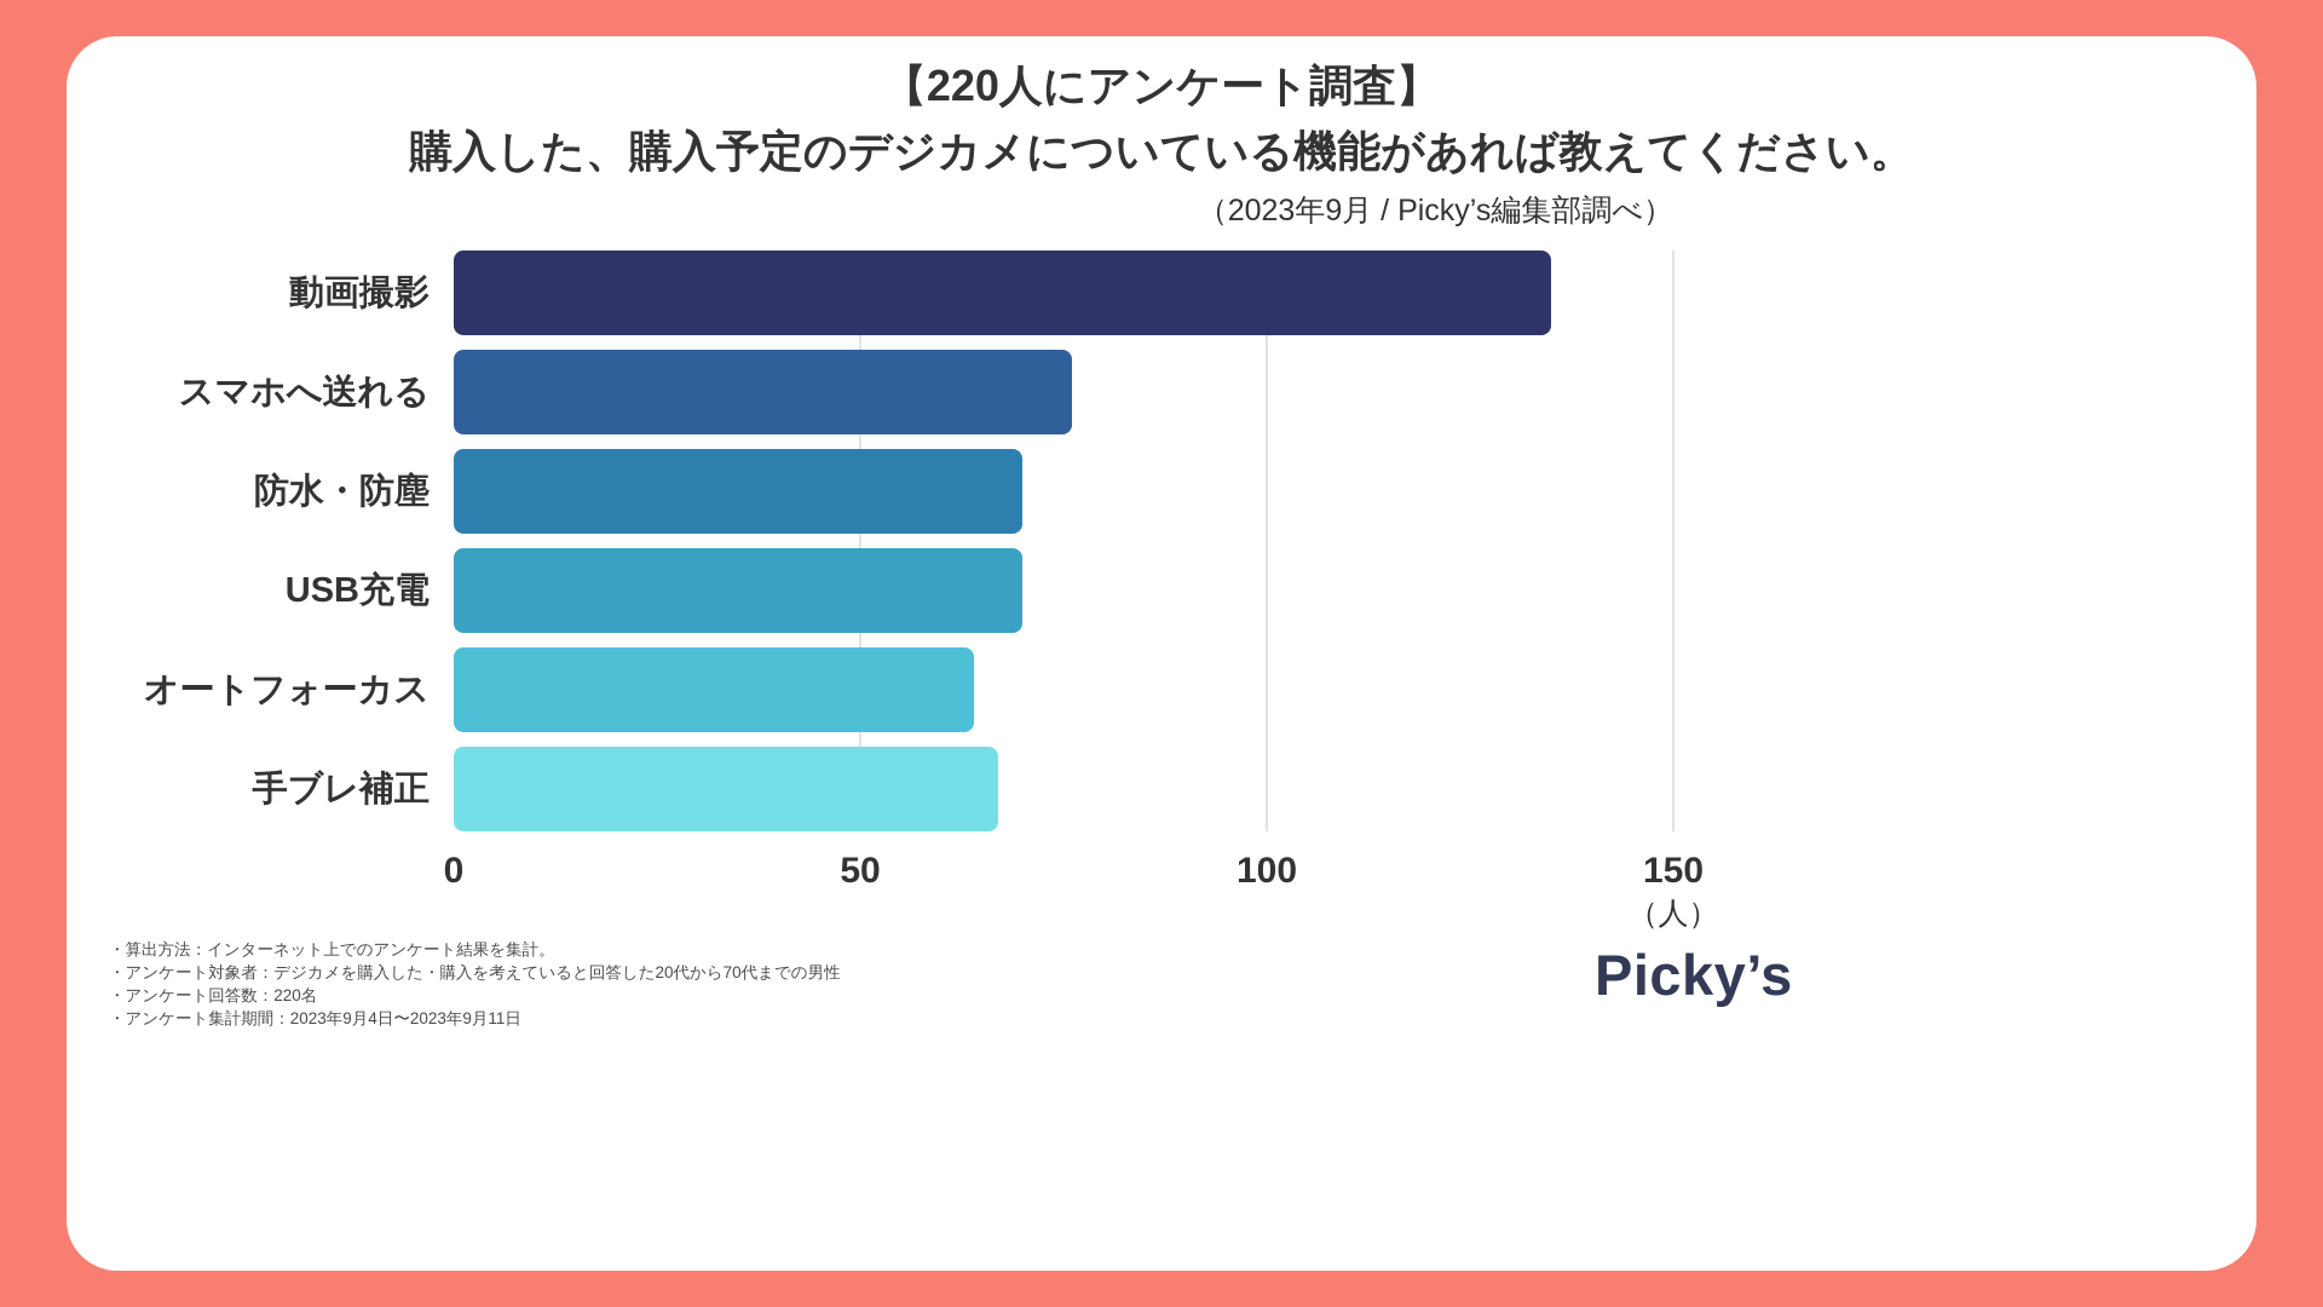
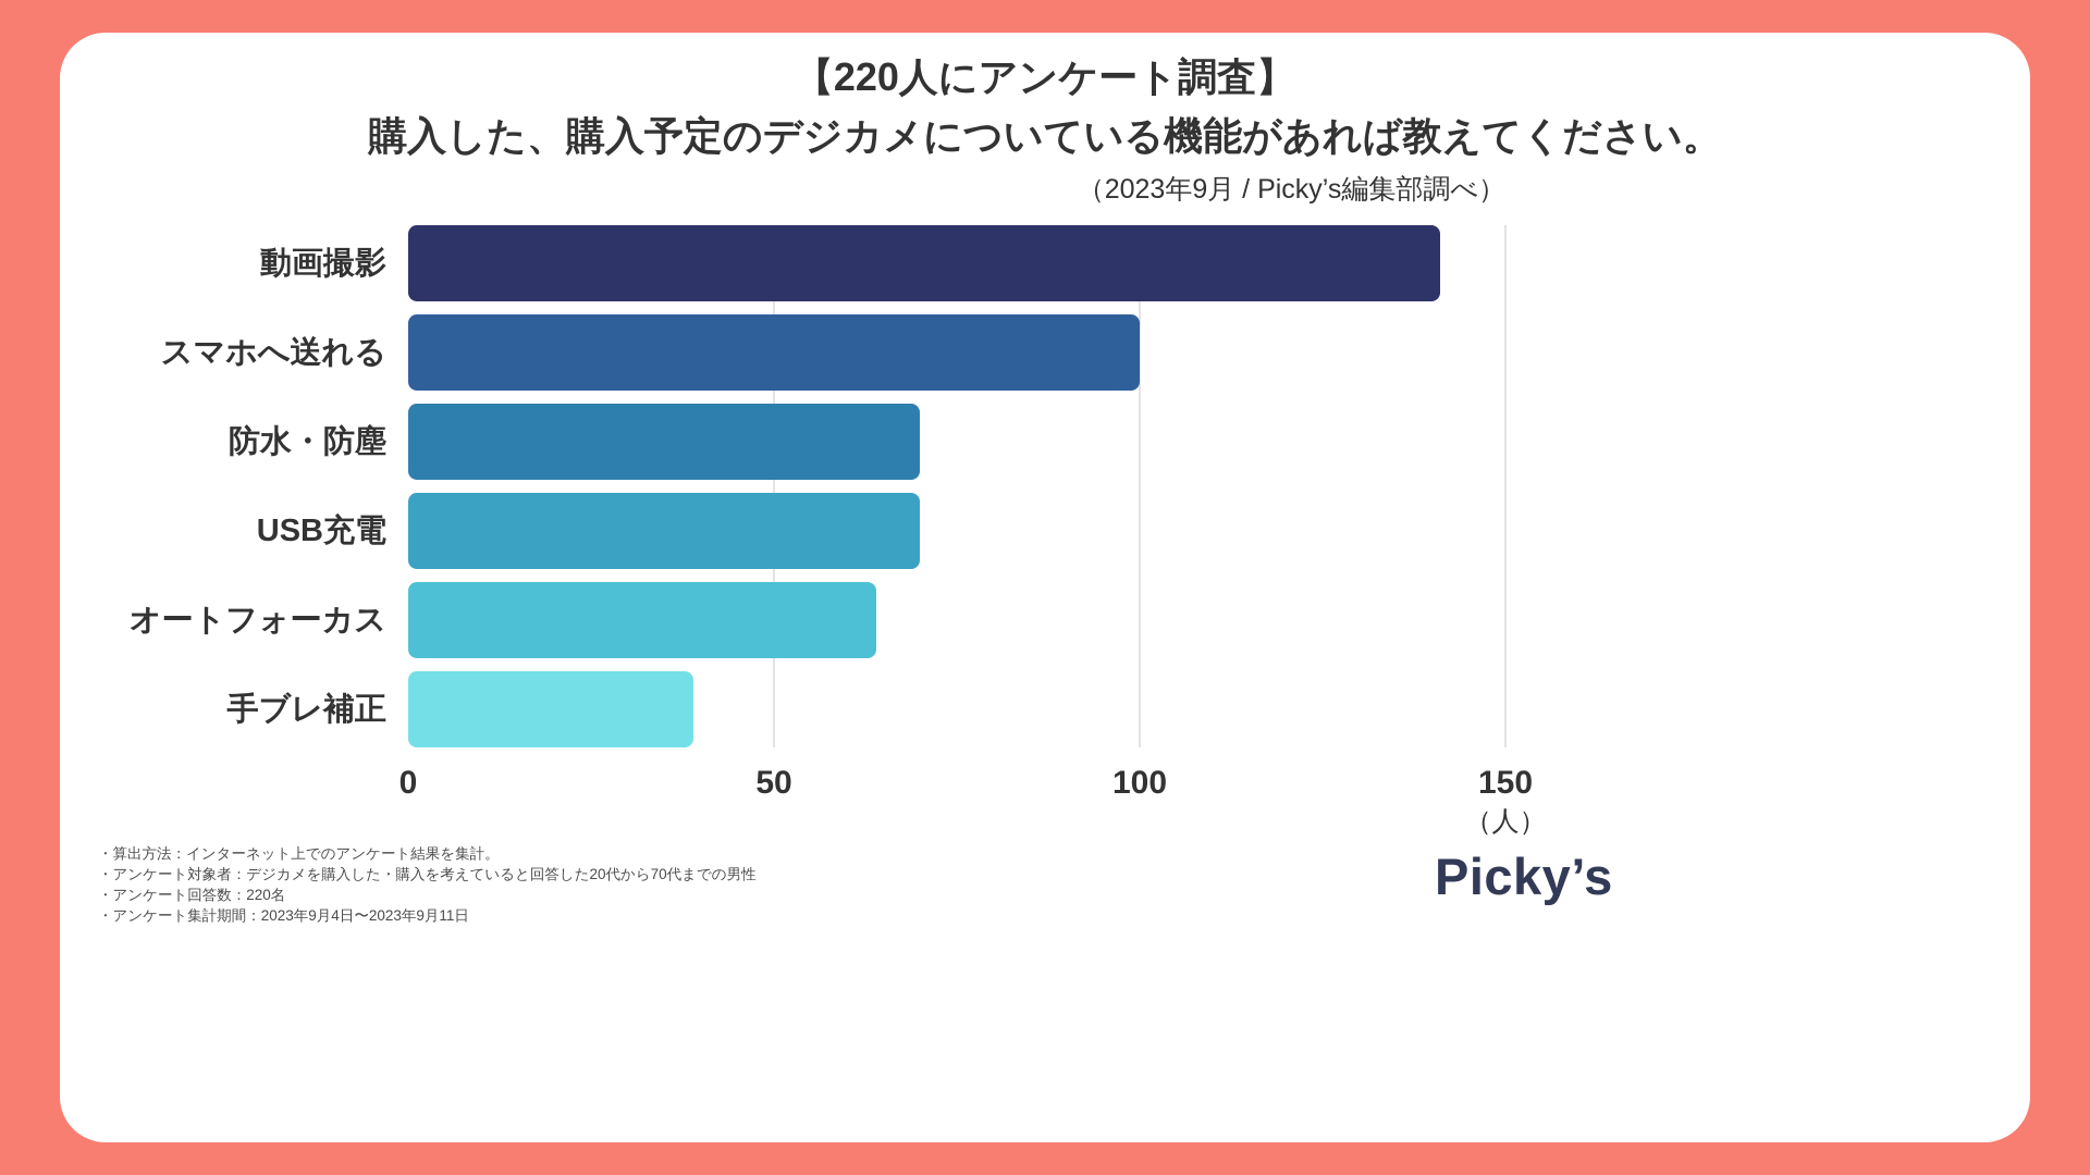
動画撮影: 135 -> 141
スマホへ送れる: 76 -> 100
手ブレ補正: 67 -> 39
